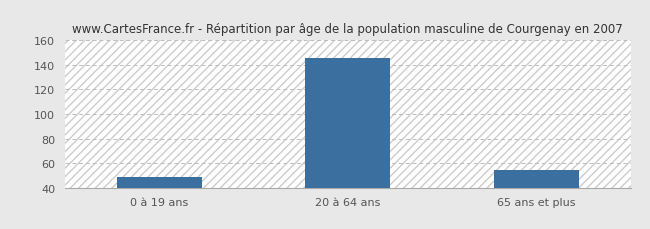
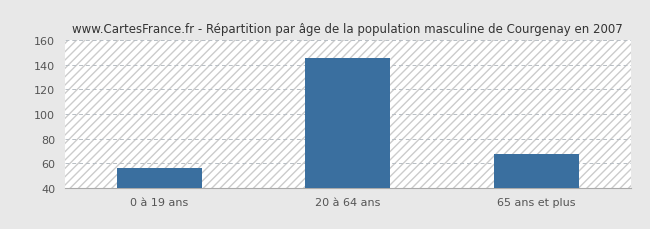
0 à 19 ans: 49 -> 56
65 ans et plus: 54 -> 67
